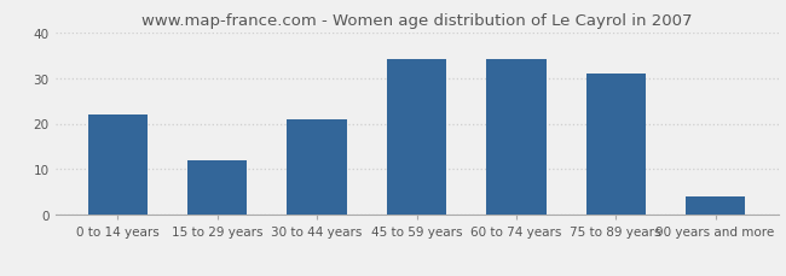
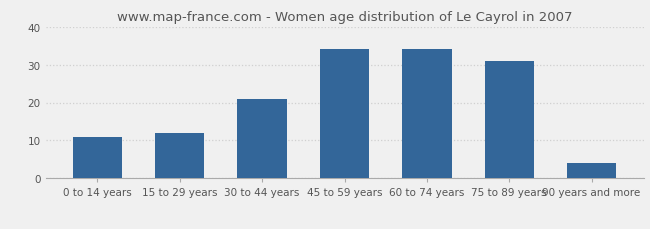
0 to 14 years: 22 -> 11
